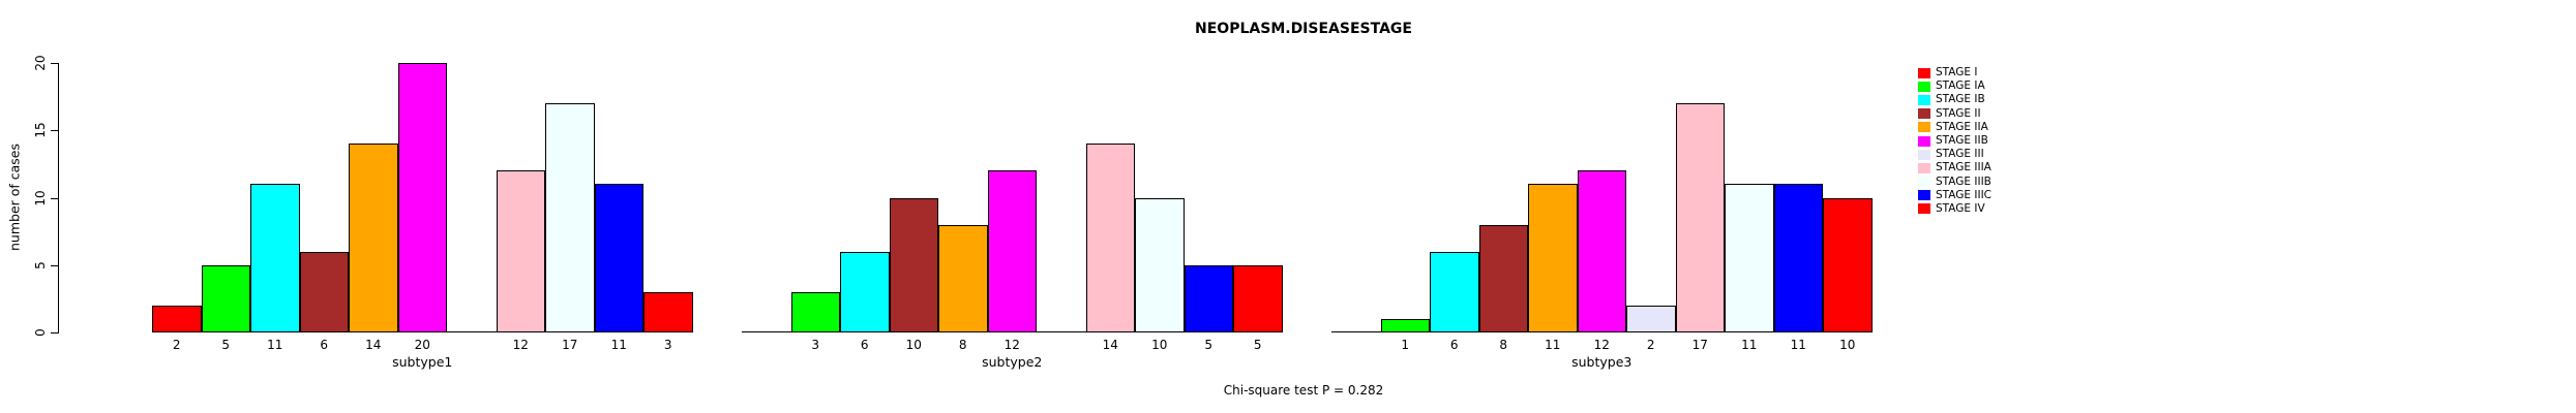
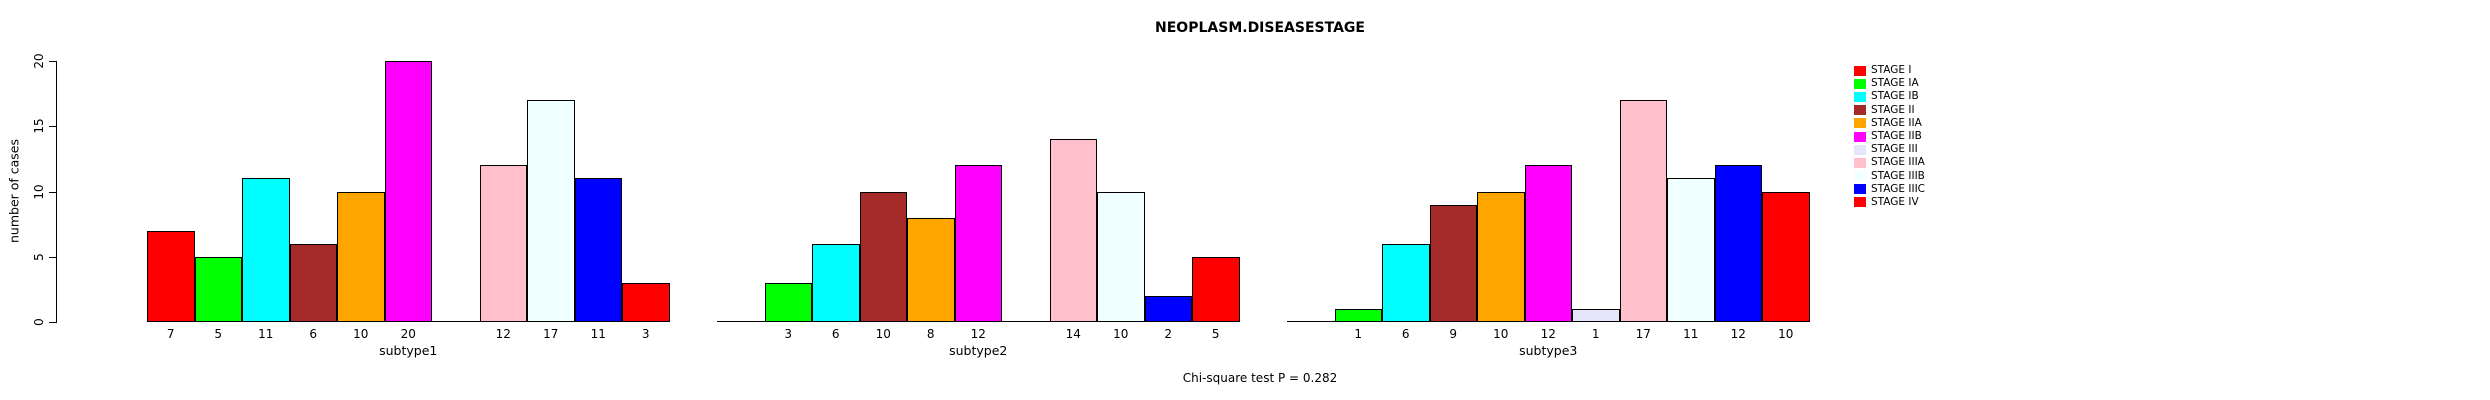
STAGE I/subtype1: 2 -> 7
STAGE IIA/subtype1: 14 -> 10
STAGE IIIC/subtype2: 5 -> 2
STAGE II/subtype3: 8 -> 9
STAGE IIA/subtype3: 11 -> 10
STAGE III/subtype3: 2 -> 1
STAGE IIIC/subtype3: 11 -> 12
